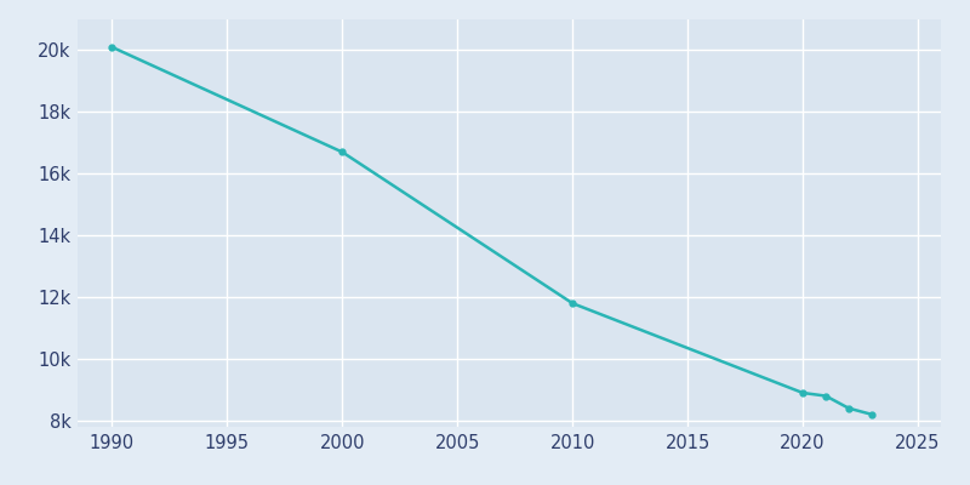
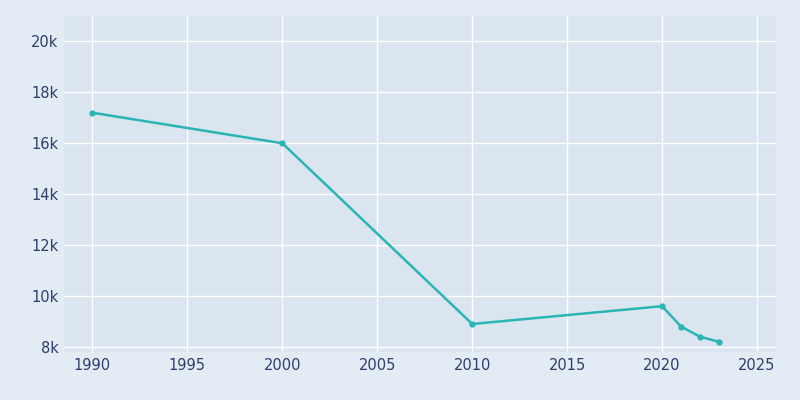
1990: 20.1k -> 17.2k
2000: 16.7k -> 16.0k
2010: 11.8k -> 8.9k
2020: 8.9k -> 9.6k
